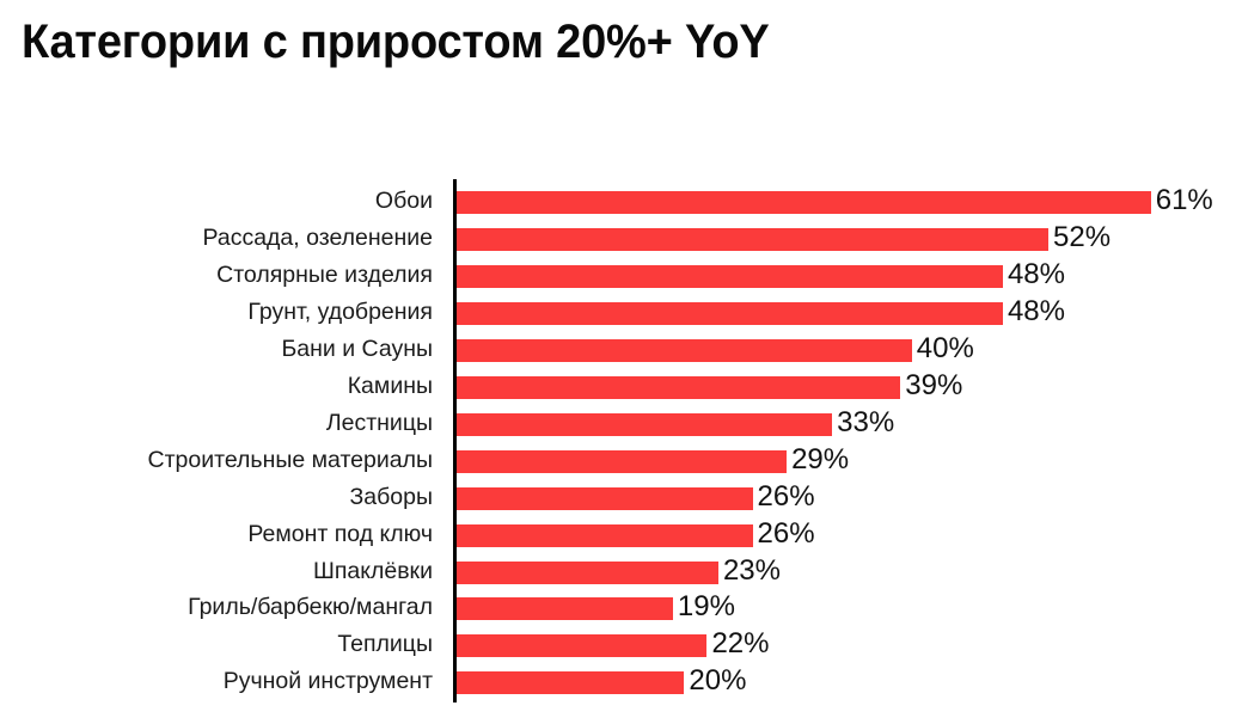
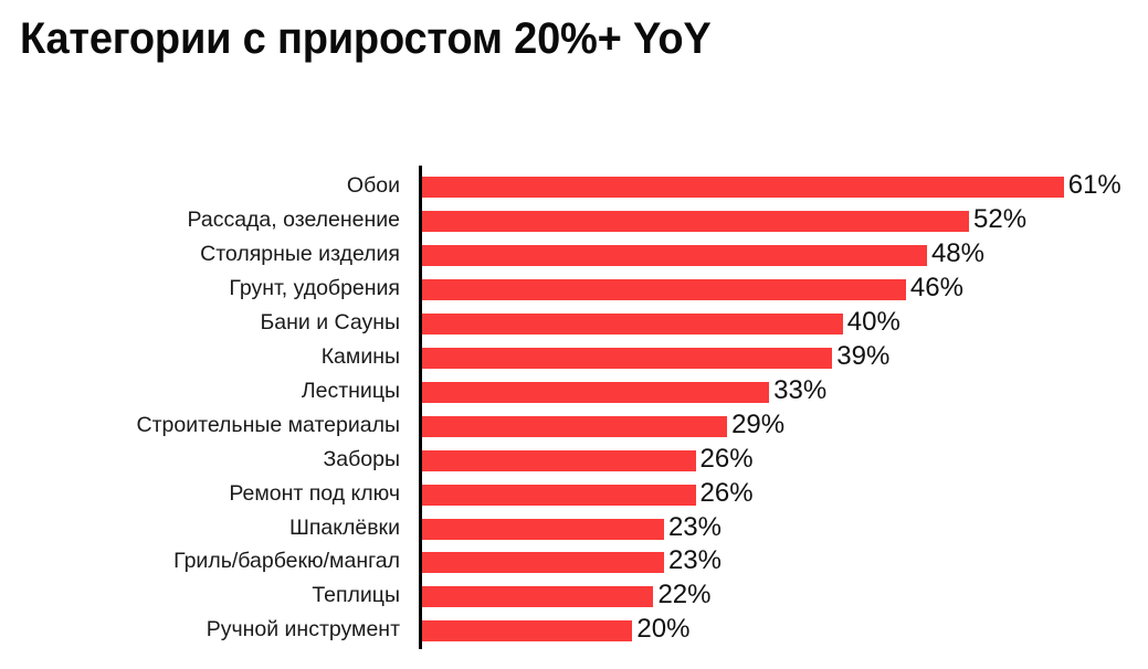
Грунт, удобрения: 48% -> 46%
Гриль/барбекю/мангал: 19% -> 23%
